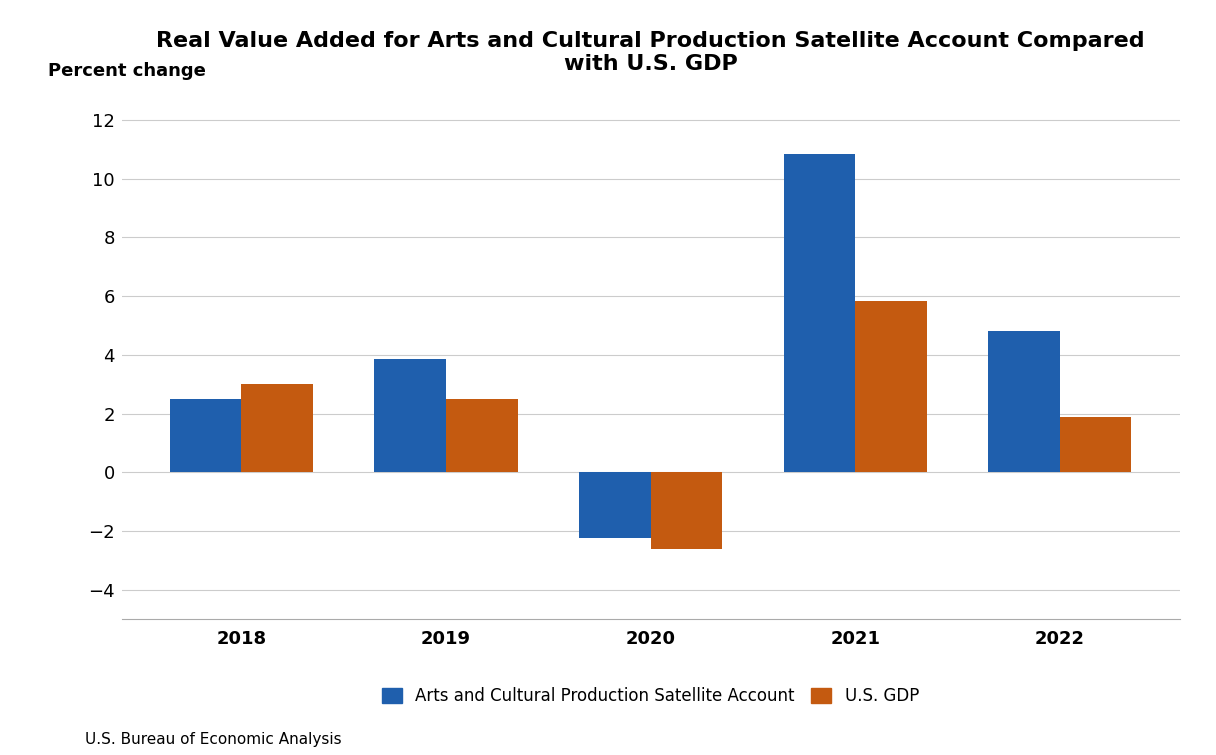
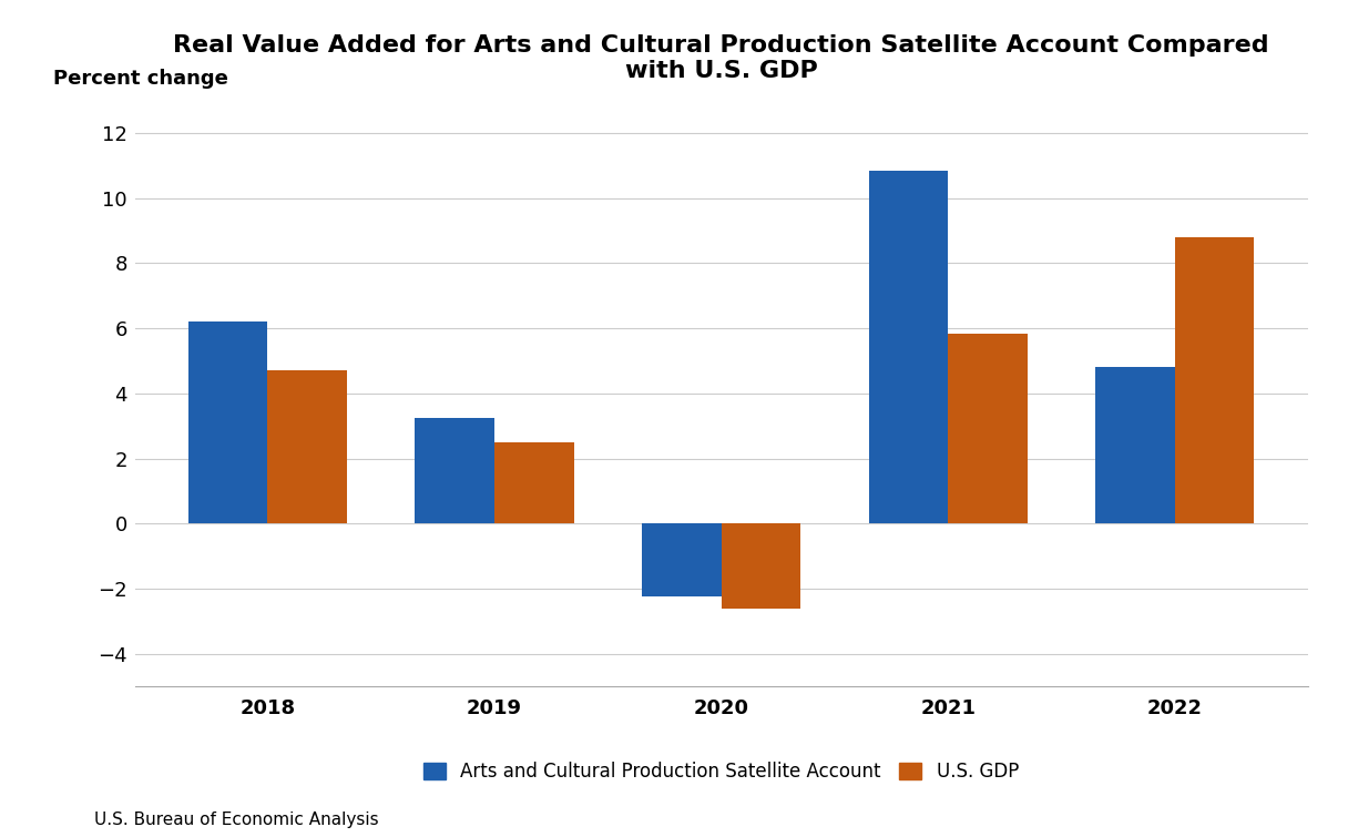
Arts and Cultural Production Satellite Account/2018: 2.50 -> 6.20
U.S. GDP/2018: 3.00 -> 4.70
Arts and Cultural Production Satellite Account/2019: 3.85 -> 3.25
U.S. GDP/2022: 1.90 -> 8.80
